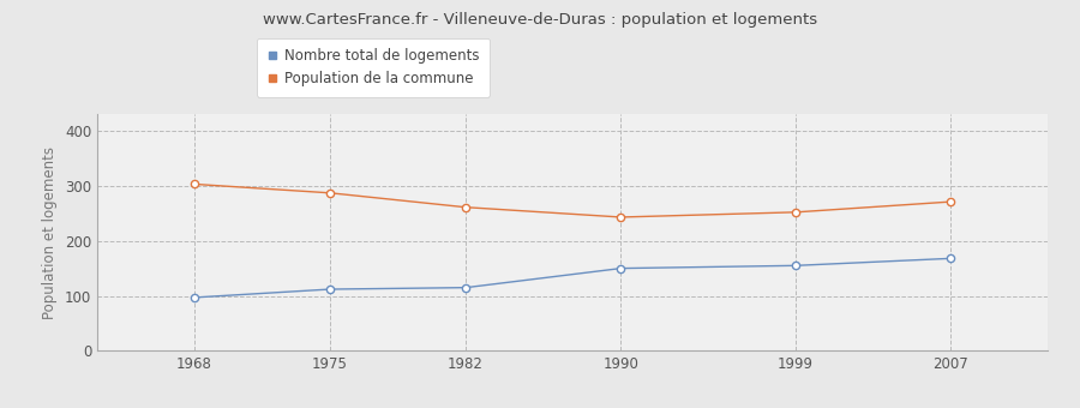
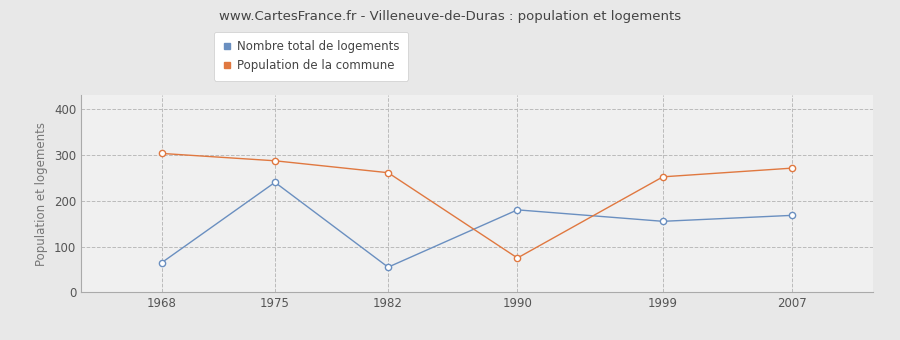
Nombre total de logements/1968: 97 -> 65
Nombre total de logements/1975: 112 -> 240
Nombre total de logements/1982: 115 -> 55
Nombre total de logements/1990: 150 -> 180
Population de la commune/1990: 243 -> 75
